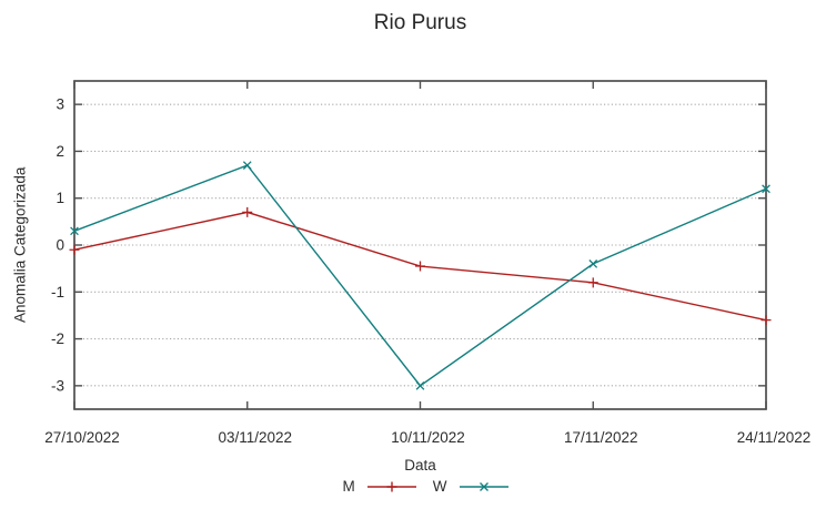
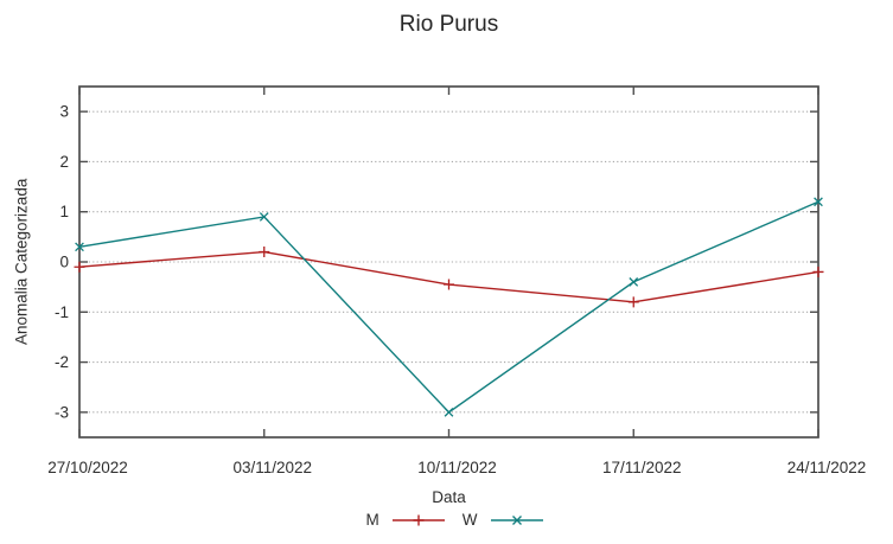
M/03/11/2022: 0.7 -> 0.2
W/03/11/2022: 1.7 -> 0.9
M/24/11/2022: -1.6 -> -0.2
